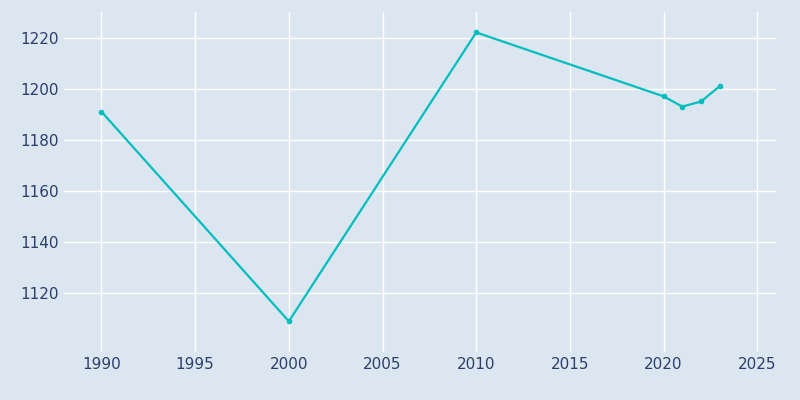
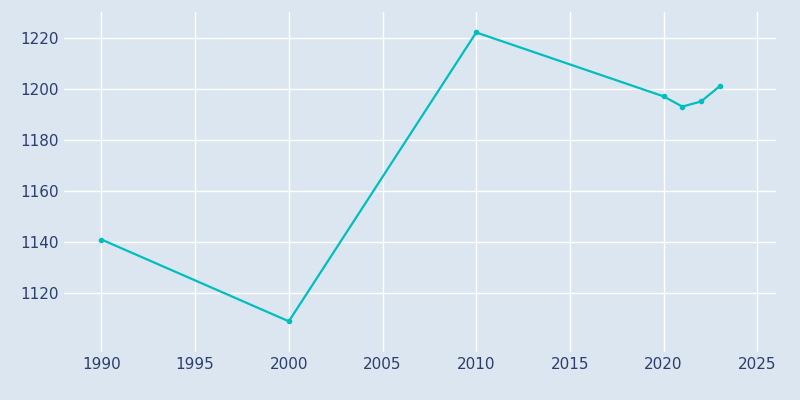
1990: 1191 -> 1141
